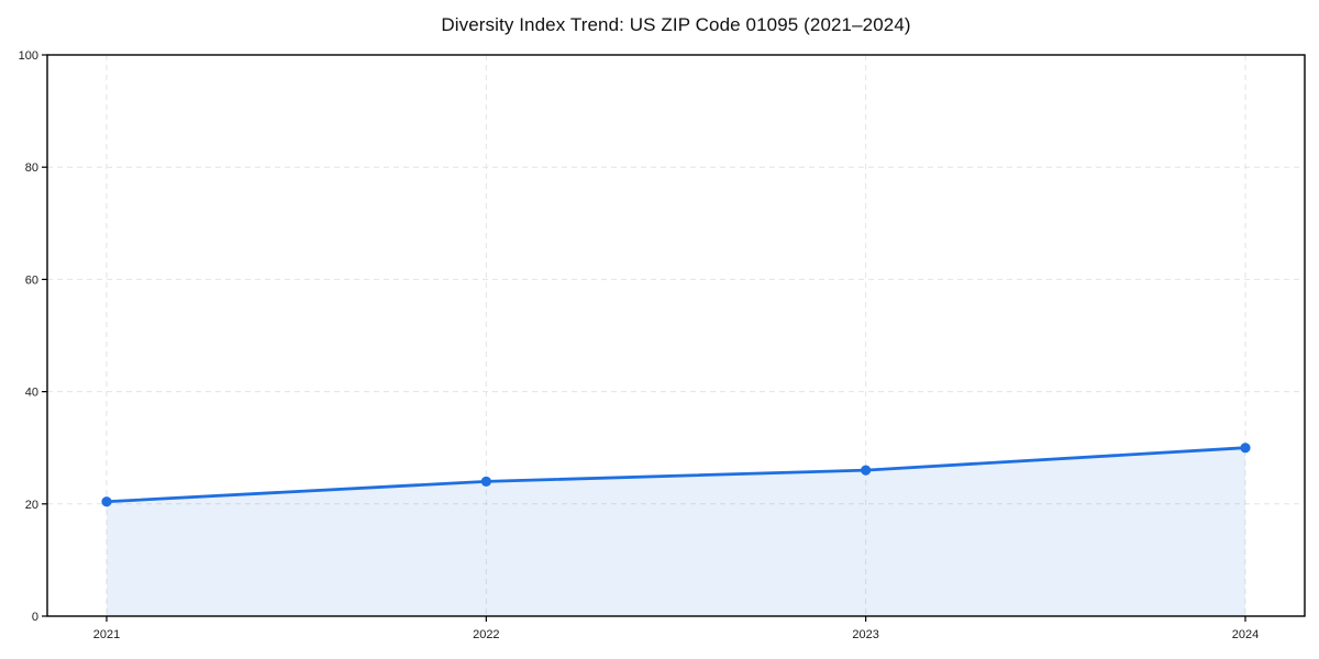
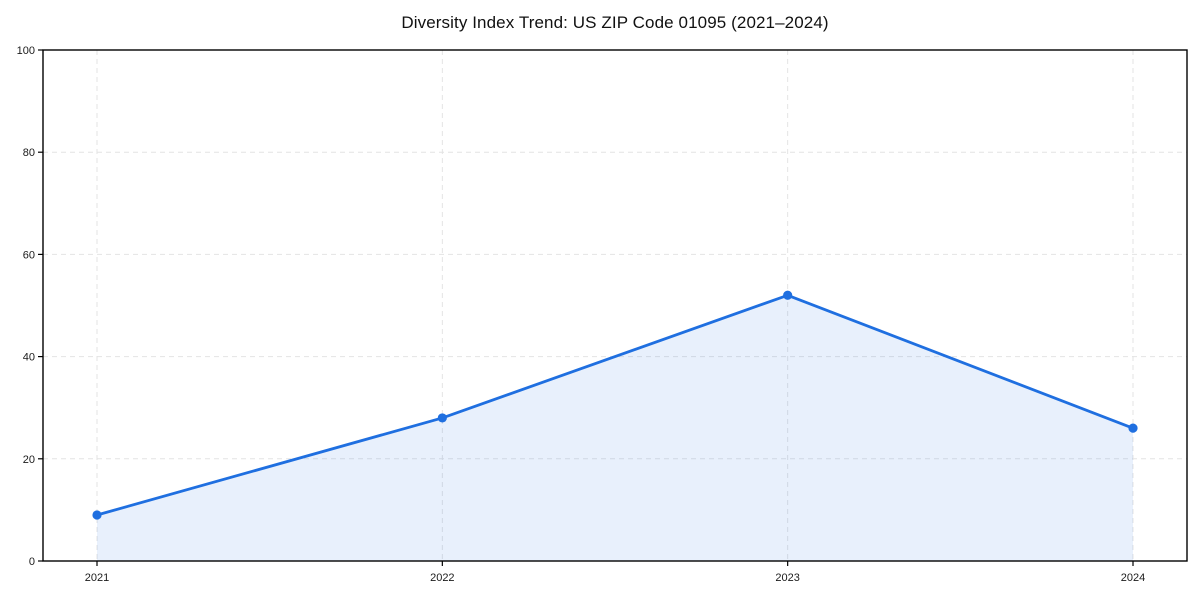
2021: 20 -> 9
2022: 24 -> 28
2023: 26 -> 52
2024: 30 -> 26
